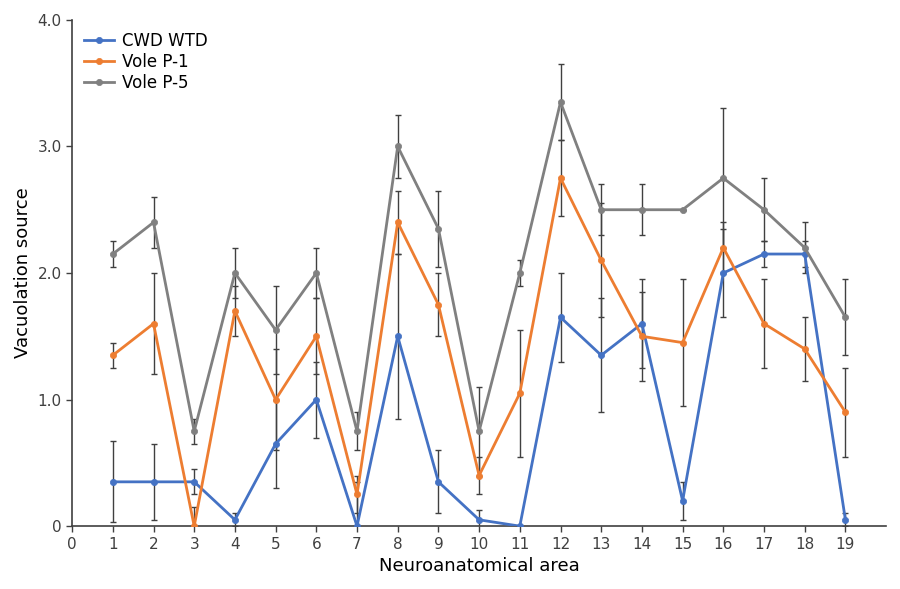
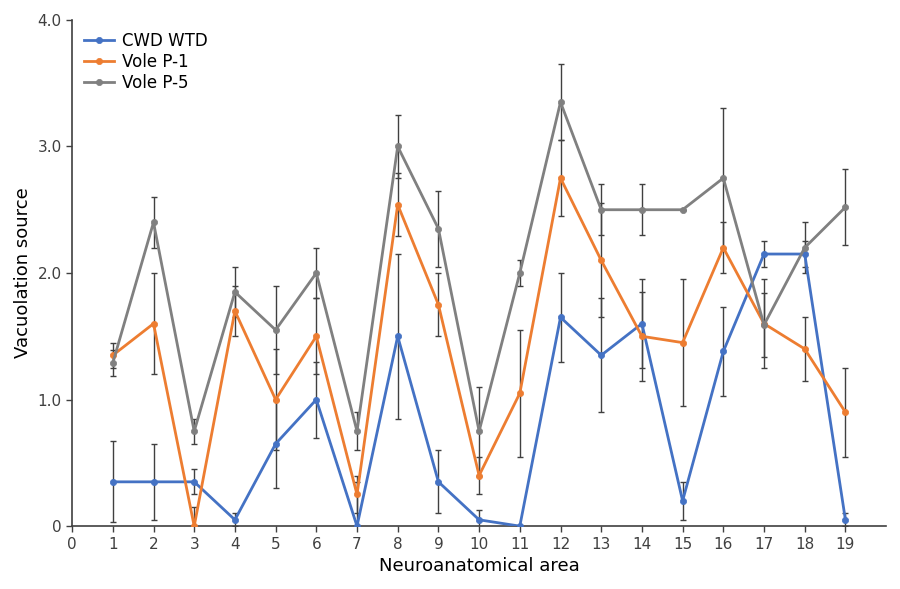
Vole P-5/1: 2.15 -> 1.29
Vole P-5/4: 2.00 -> 1.85
Vole P-1/8: 2.40 -> 2.54
CWD WTD/16: 2.00 -> 1.38
Vole P-5/17: 2.50 -> 1.59
Vole P-5/19: 1.65 -> 2.52
